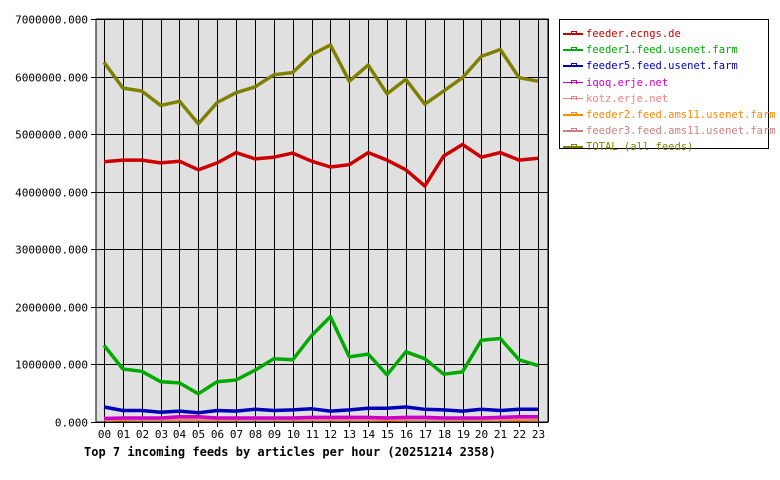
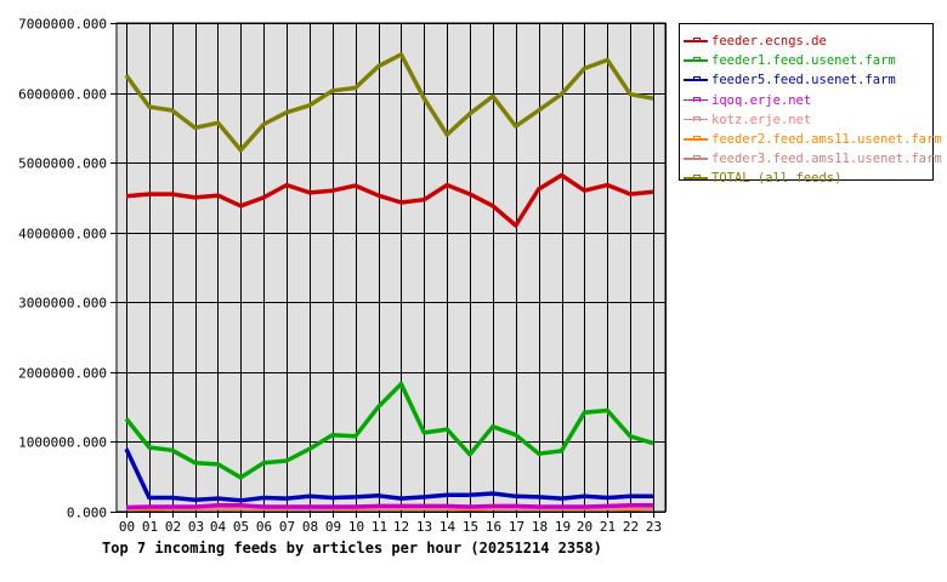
feeder5.feed.usenet.farm/00: 300000 -> 900000
TOTAL (all feeds)/14: 6200000 -> 5400000
